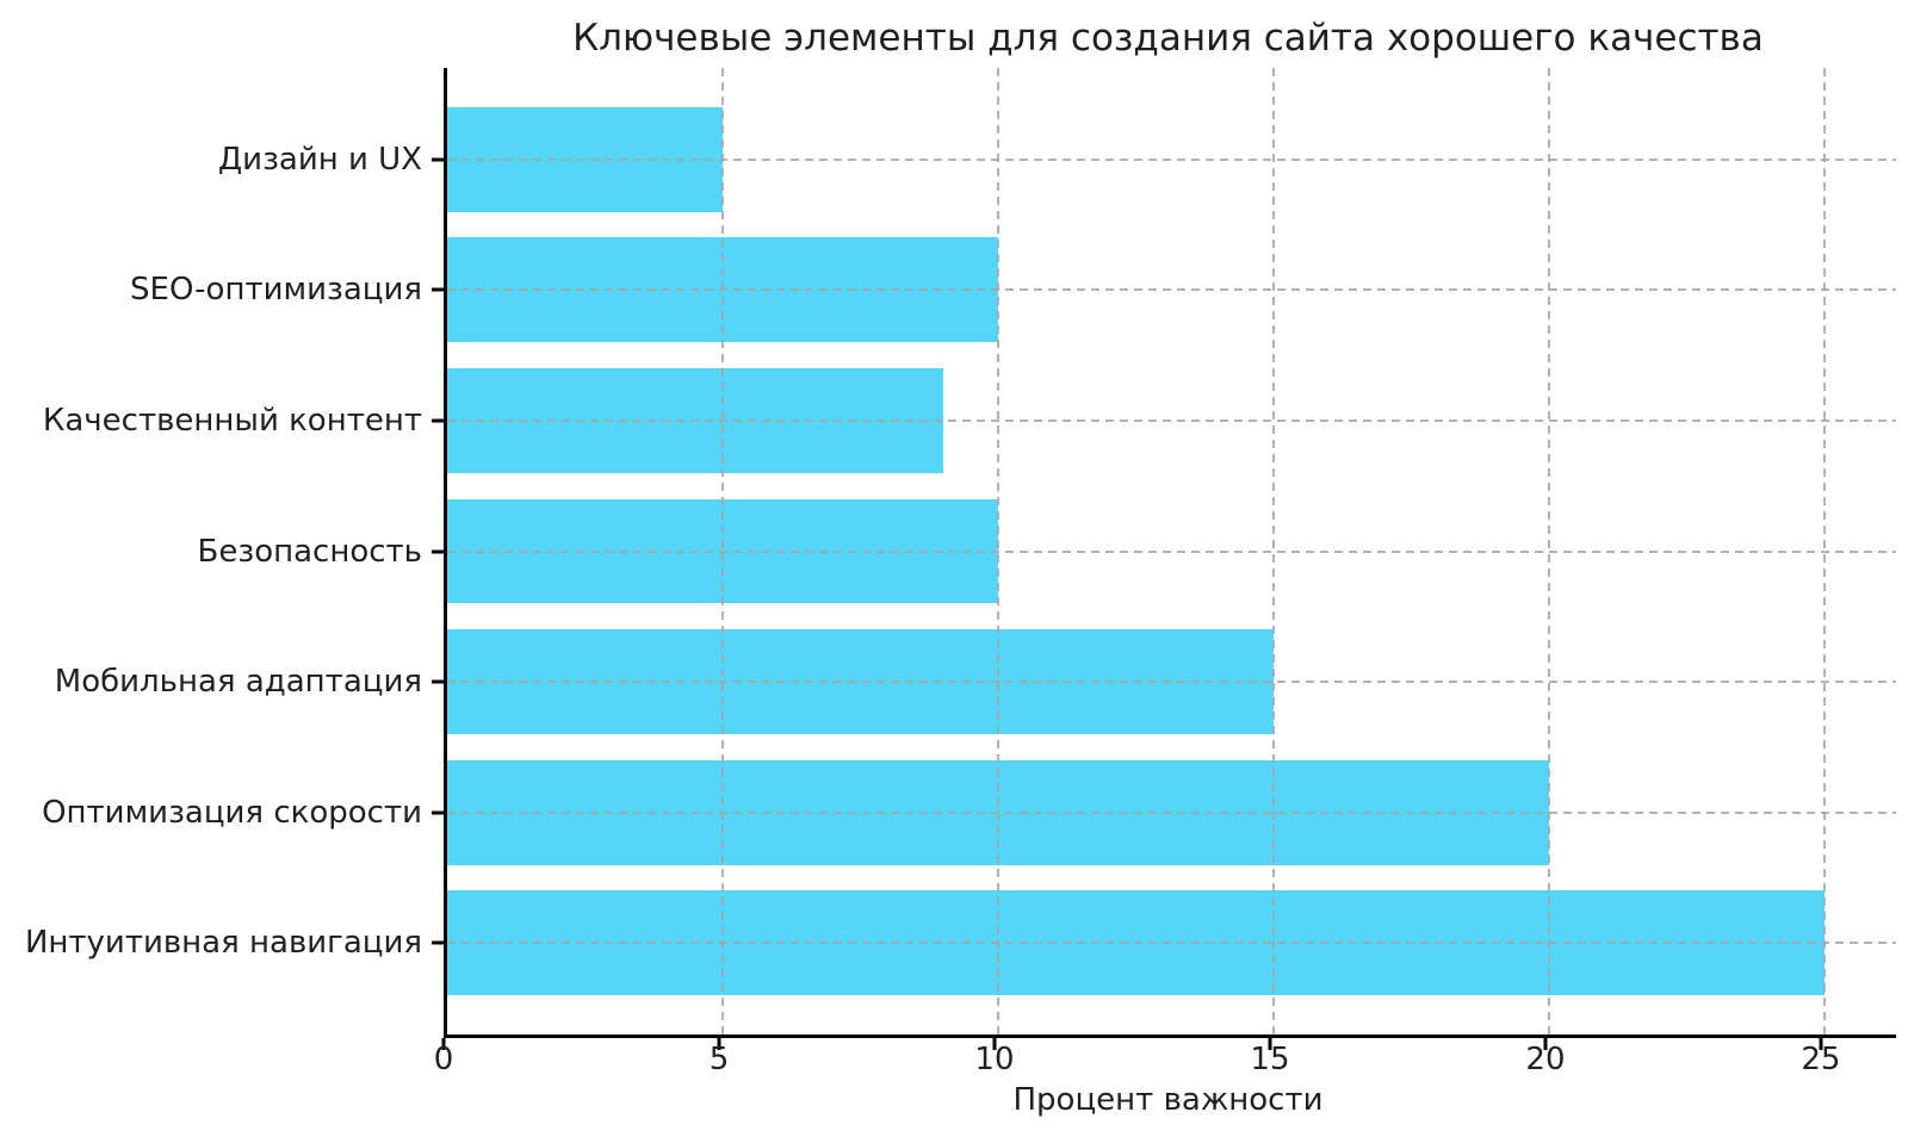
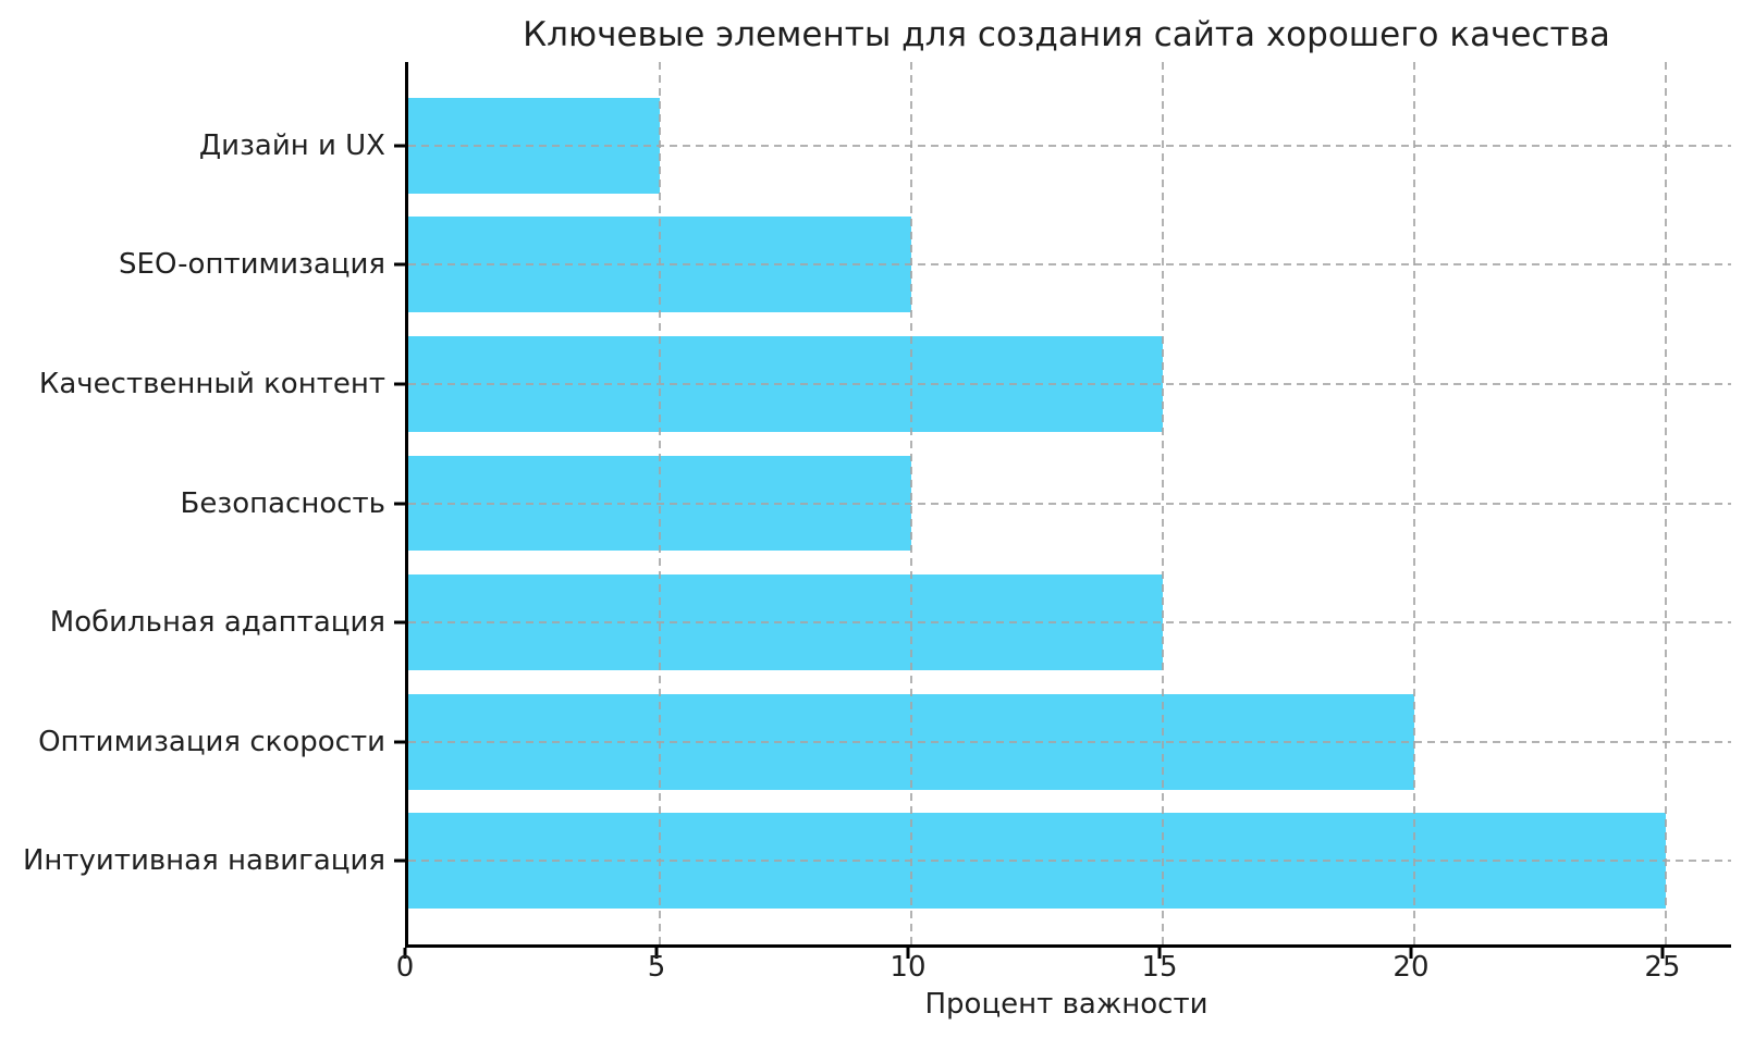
Качественный контент: 9 -> 15
